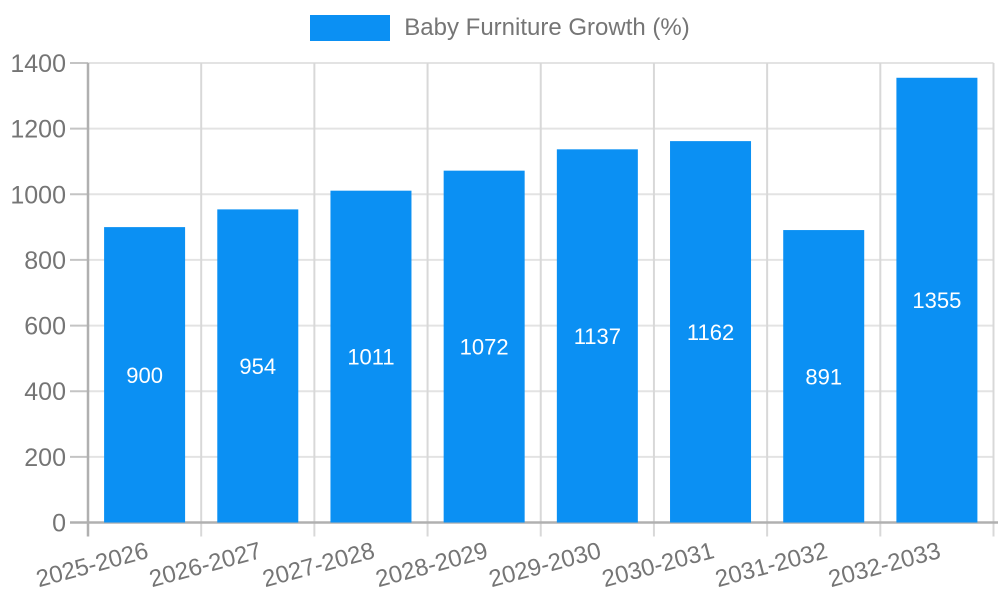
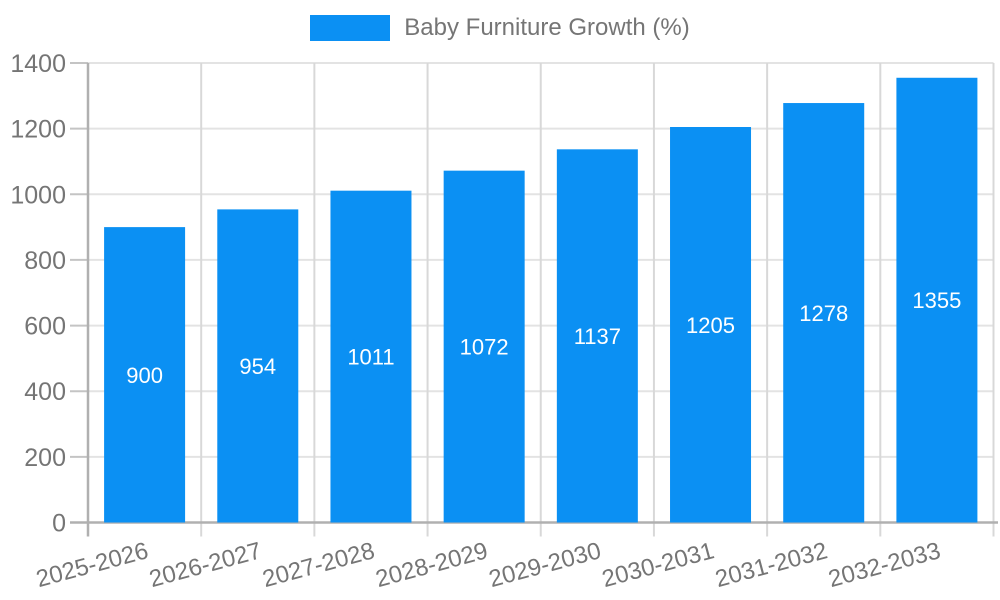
2030-2031: 1162 -> 1205
2031-2032: 891 -> 1278
